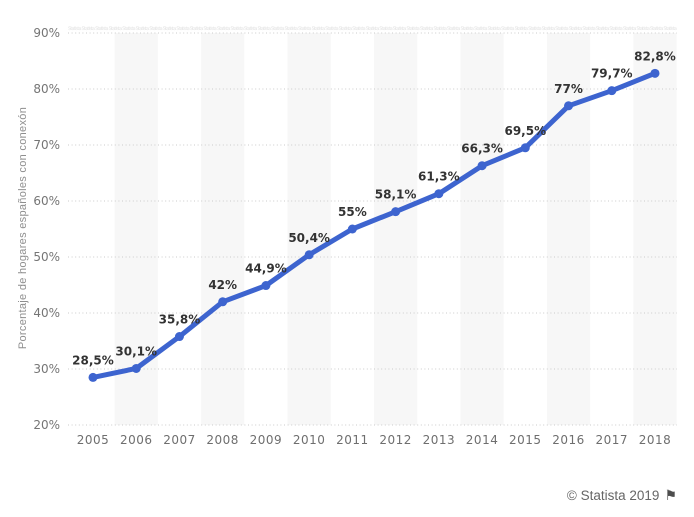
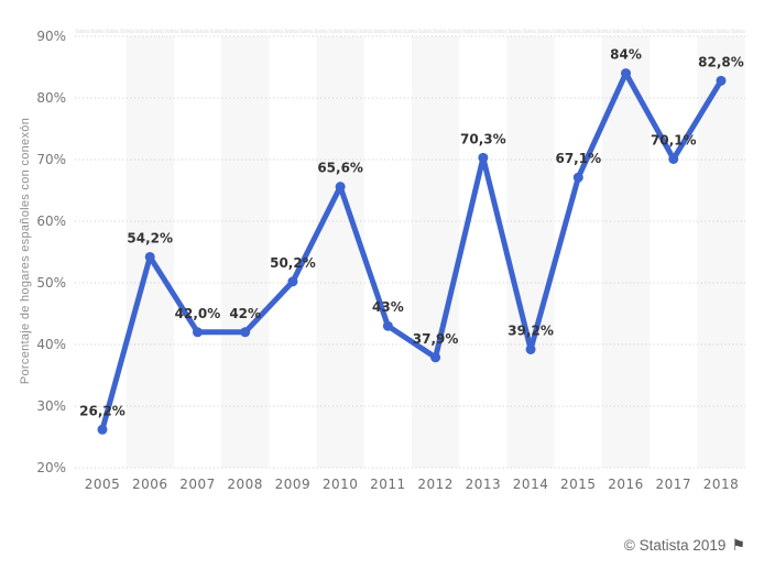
2005: 28,5% -> 26,2%
2006: 30,1% -> 54,2%
2007: 35,8% -> 42,0%
2009: 44,9% -> 50,2%
2010: 50,4% -> 65,6%
2011: 55% -> 43%
2012: 58,1% -> 37,9%
2013: 61,3% -> 70,3%
2014: 66,3% -> 39,2%
2015: 69,5% -> 67,1%
2016: 77% -> 84%
2017: 79,7% -> 70,1%
